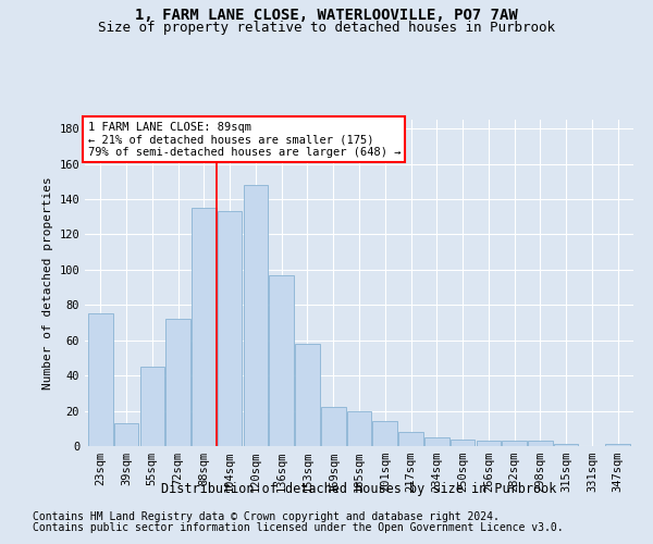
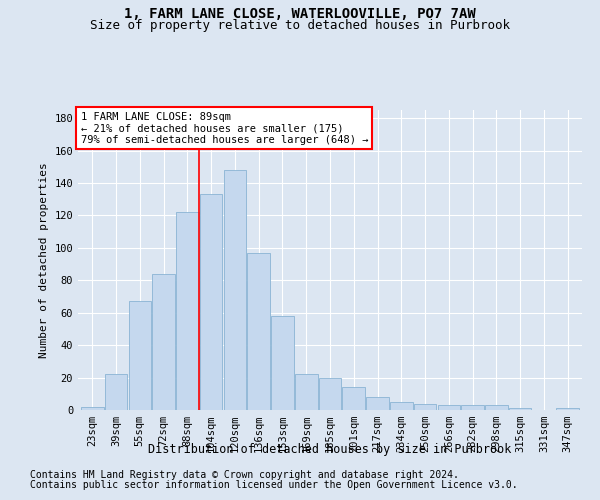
23sqm: 75 -> 2
39sqm: 13 -> 22
55sqm: 45 -> 67
72sqm: 72 -> 84
88sqm: 135 -> 122
